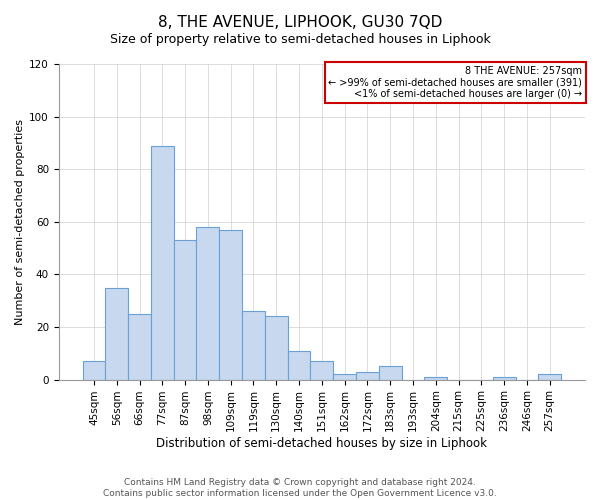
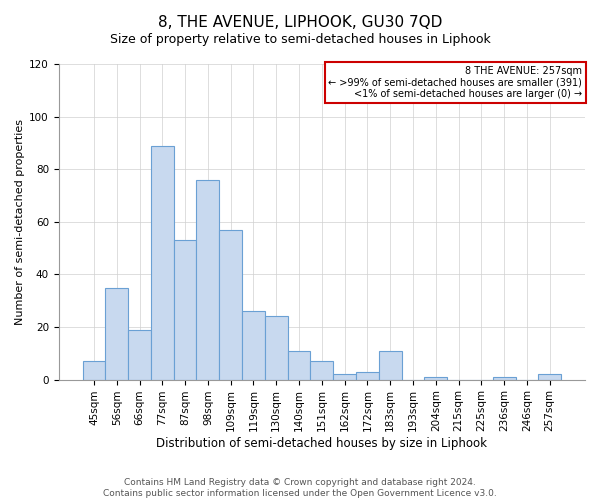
66sqm: 25 -> 19
98sqm: 58 -> 76
183sqm: 5 -> 11
